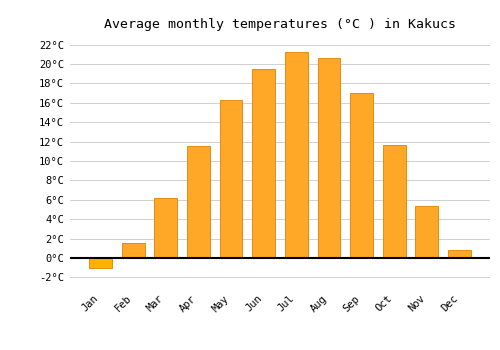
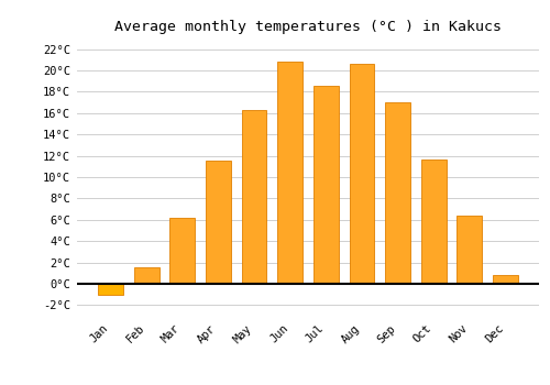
Jun: 19.5°C -> 20.8°C
Jul: 21.2°C -> 18.6°C
Nov: 5.4°C -> 6.4°C
